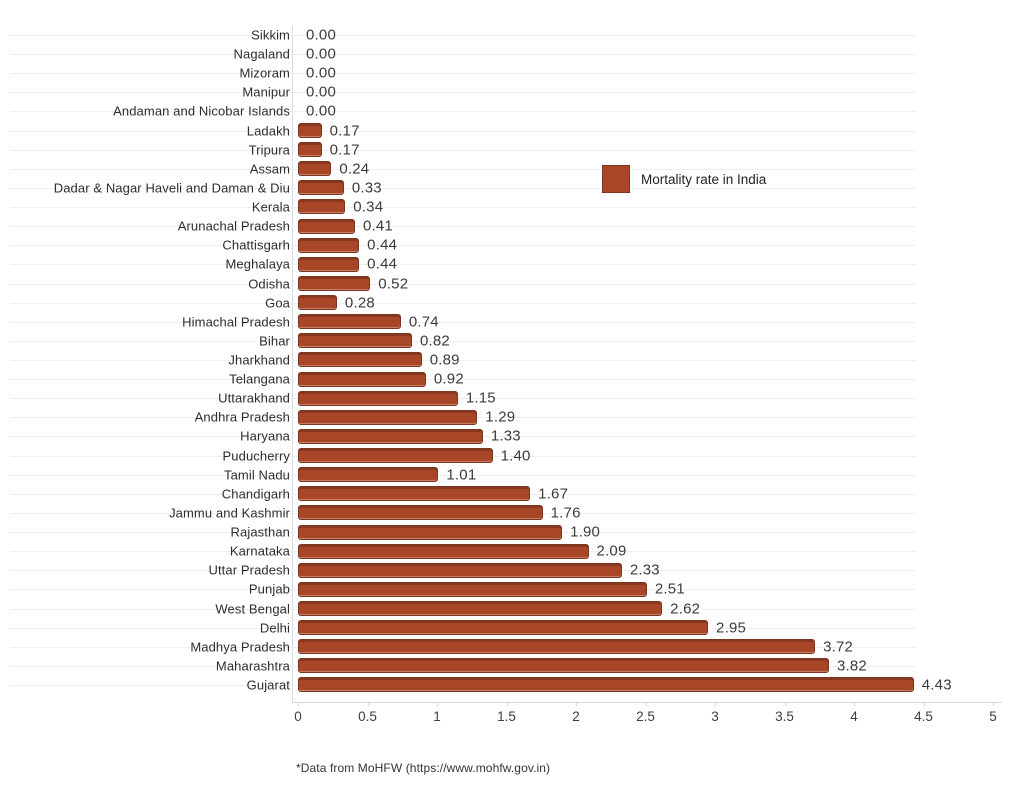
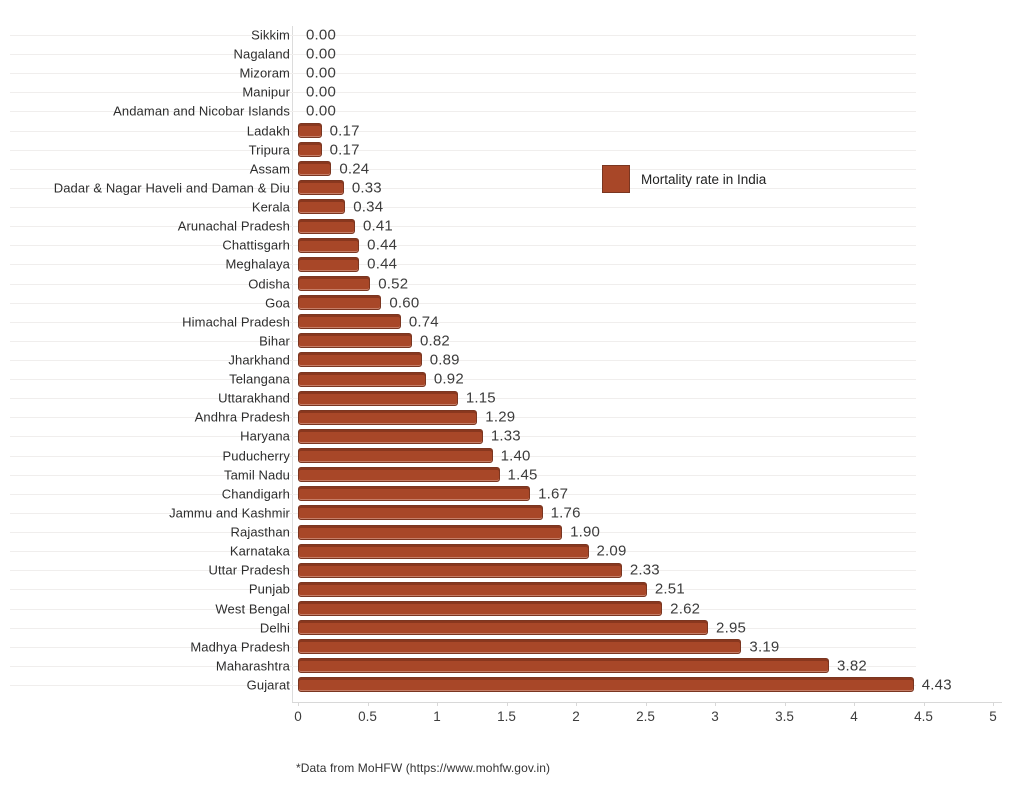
Goa: 0.28 -> 0.60
Tamil Nadu: 1.01 -> 1.45
Madhya Pradesh: 3.72 -> 3.19
